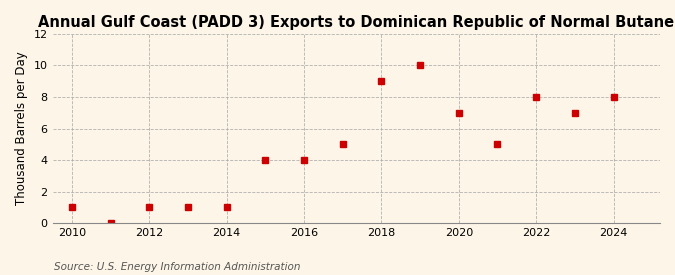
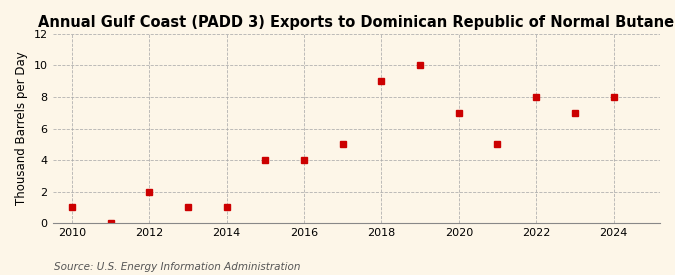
2012: 1 -> 2
